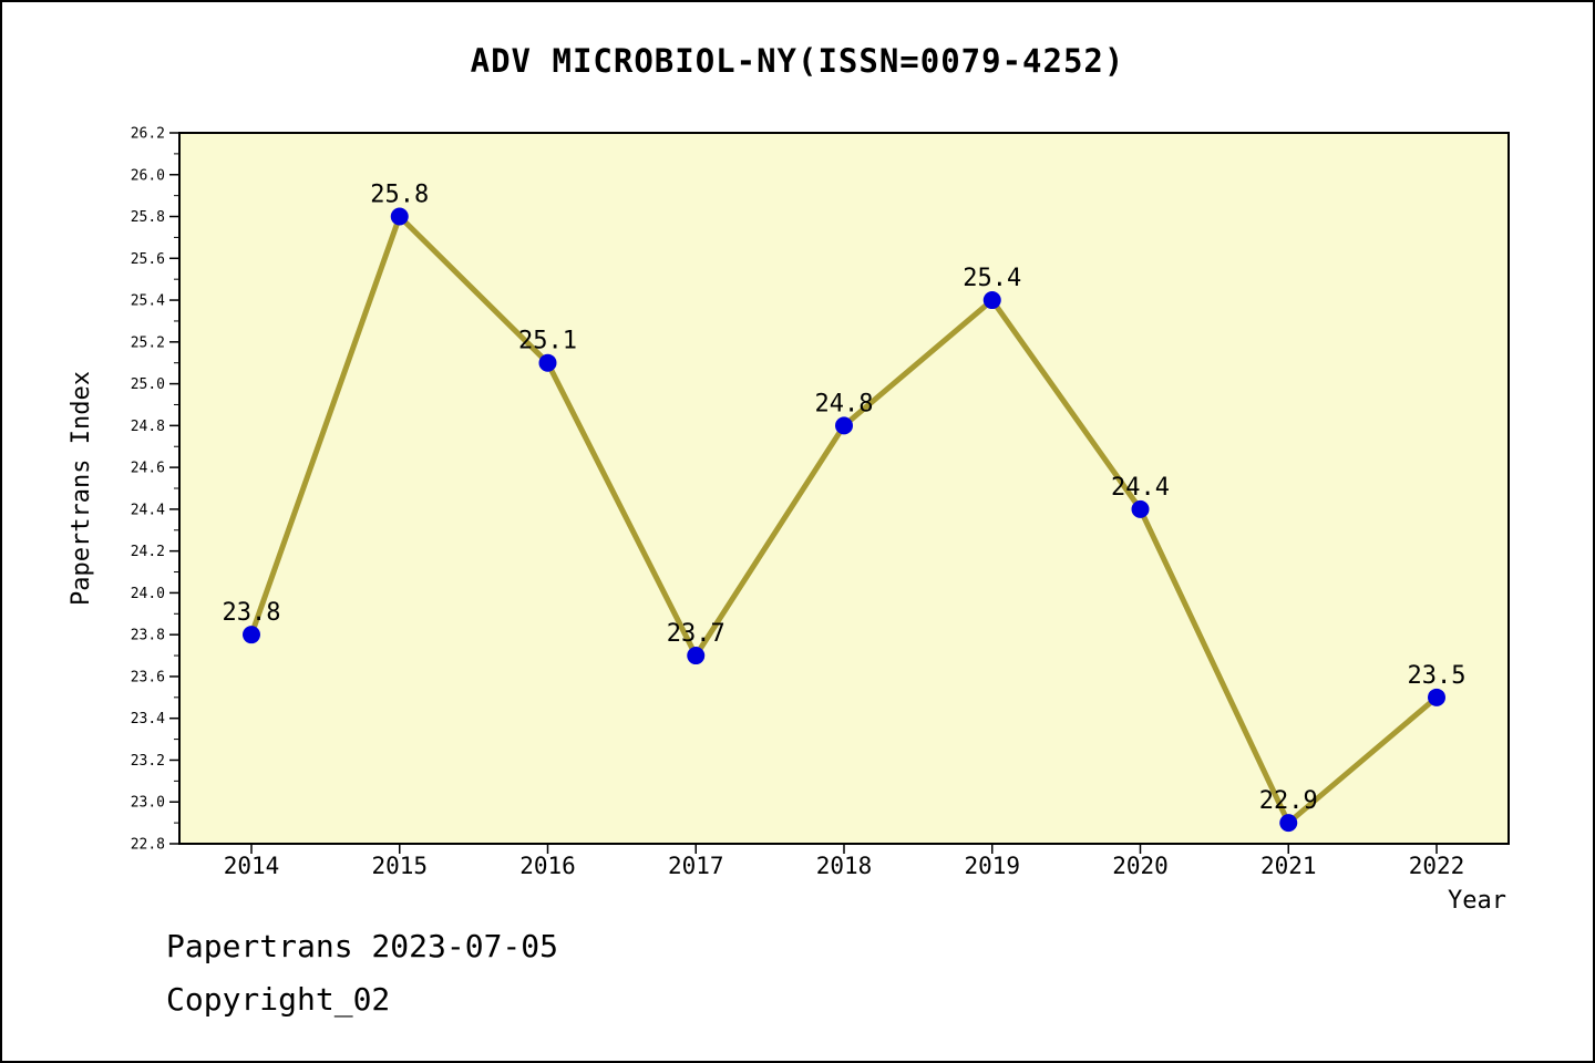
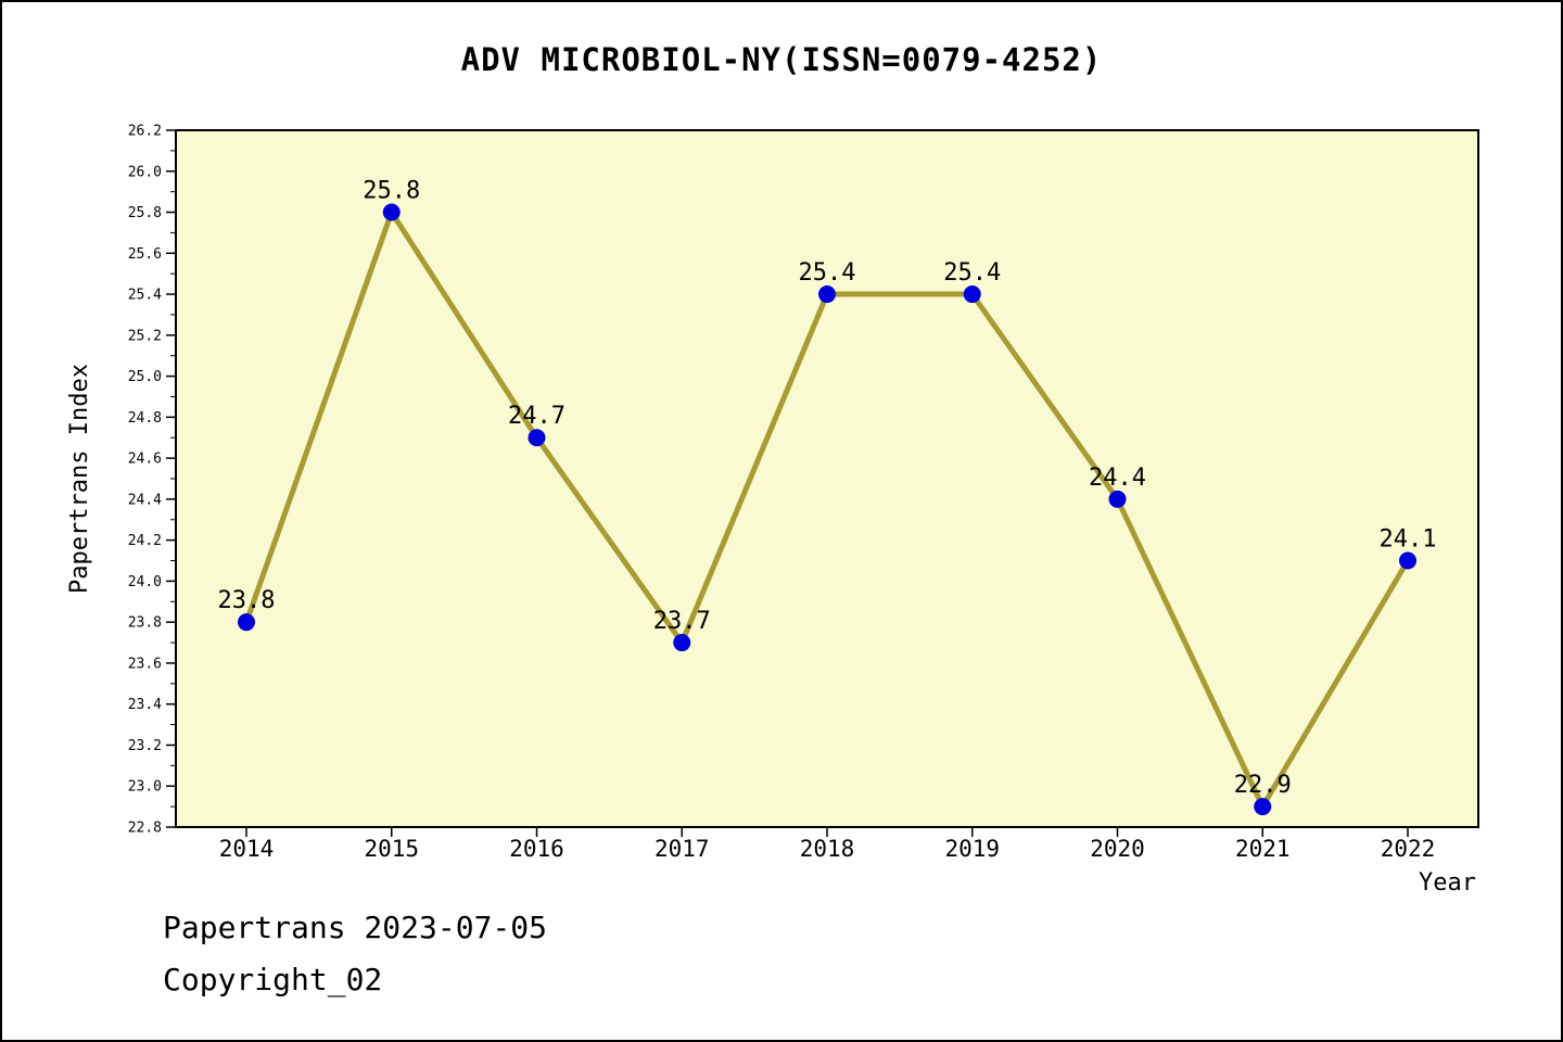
2016: 25.1 -> 24.7
2018: 24.8 -> 25.4
2022: 23.5 -> 24.1
